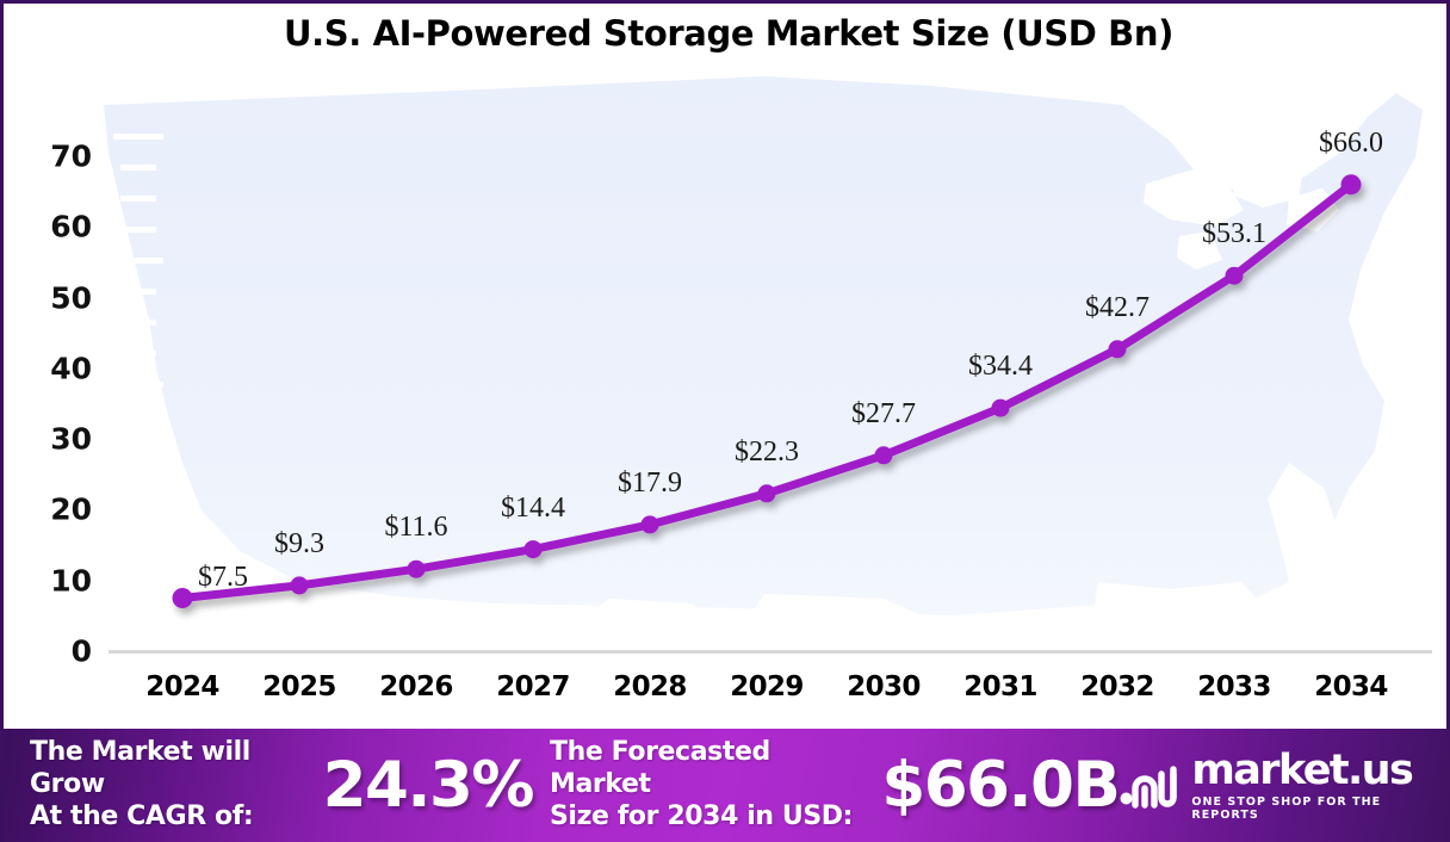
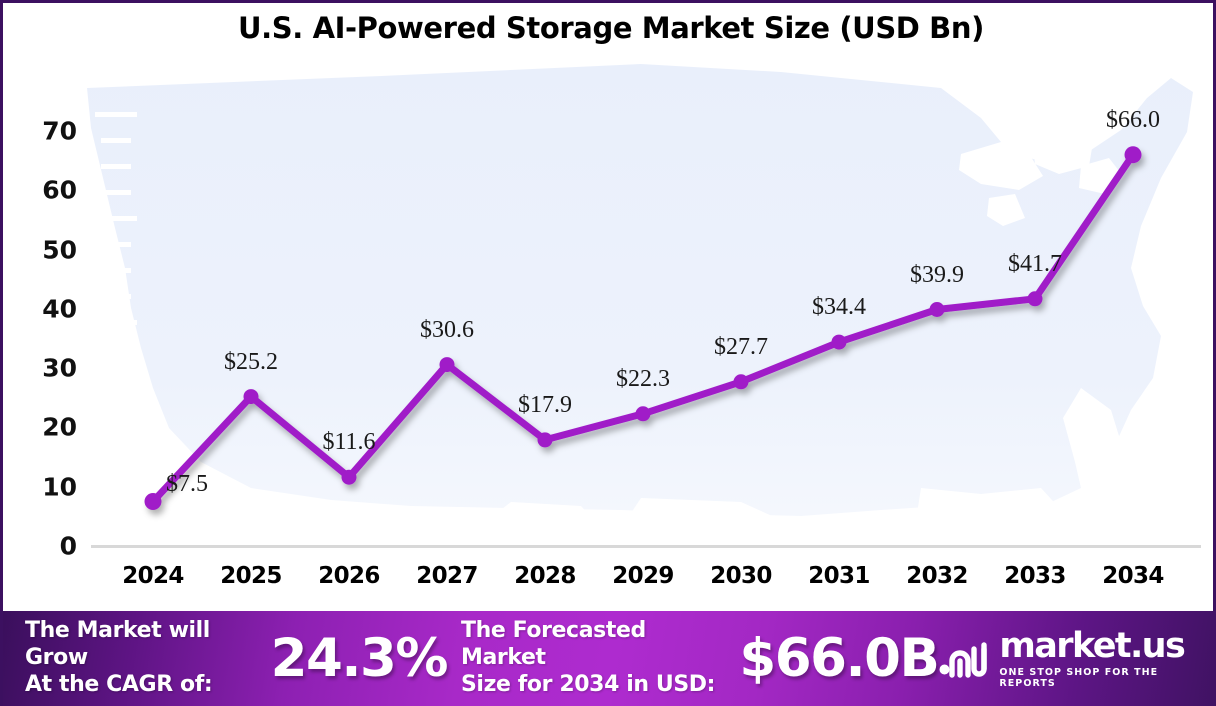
2025: $9.3 -> $25.2
2027: $14.4 -> $30.6
2032: $42.7 -> $39.9
2033: $53.1 -> $41.7
